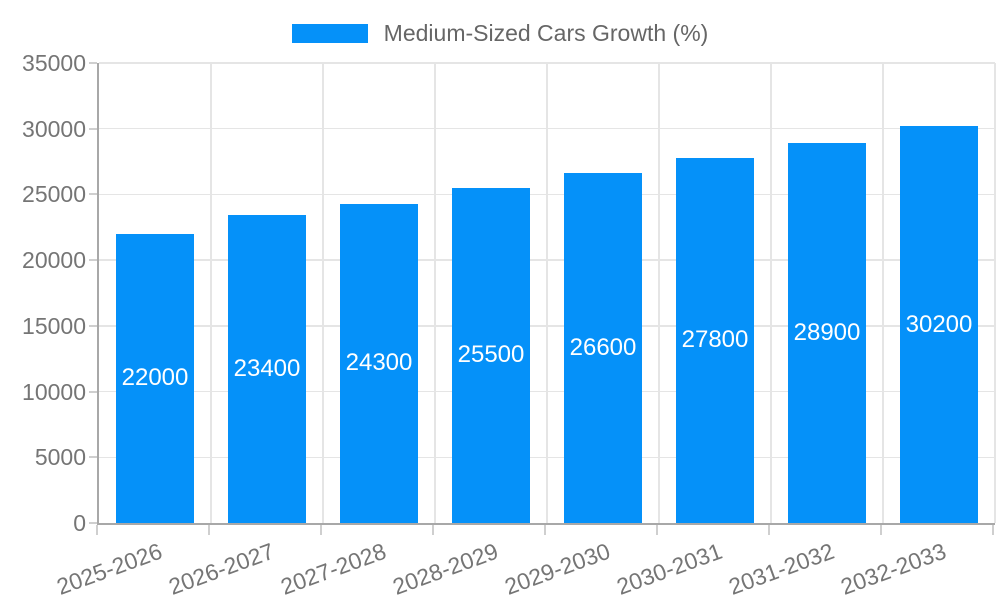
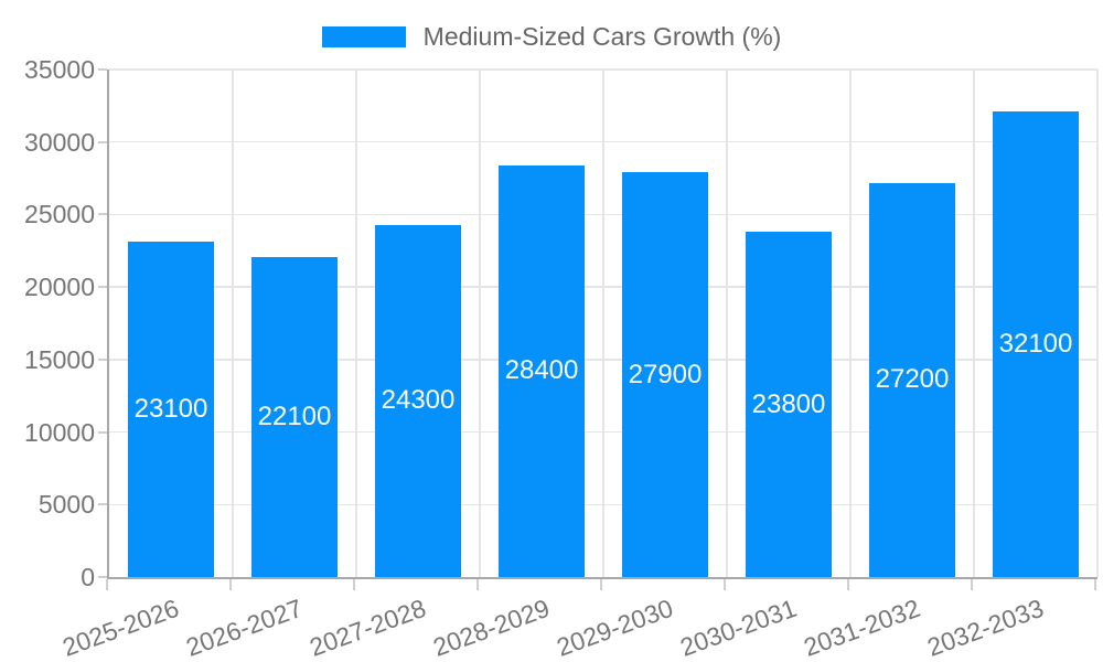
2025-2026: 22000 -> 23100
2026-2027: 23400 -> 22100
2028-2029: 25500 -> 28400
2029-2030: 26600 -> 27900
2030-2031: 27800 -> 23800
2031-2032: 28900 -> 27200
2032-2033: 30200 -> 32100
